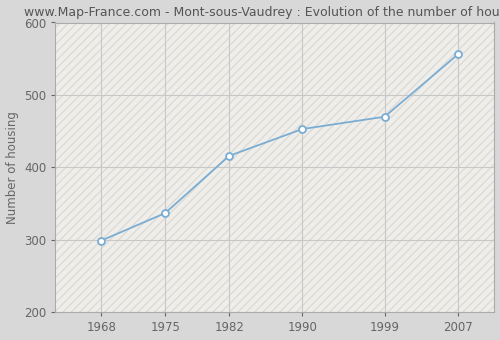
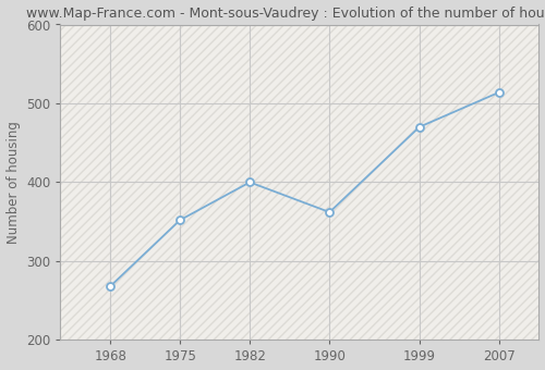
1968: 299 -> 268
1975: 337 -> 352
1982: 416 -> 400
1990: 453 -> 362
2007: 556 -> 514
